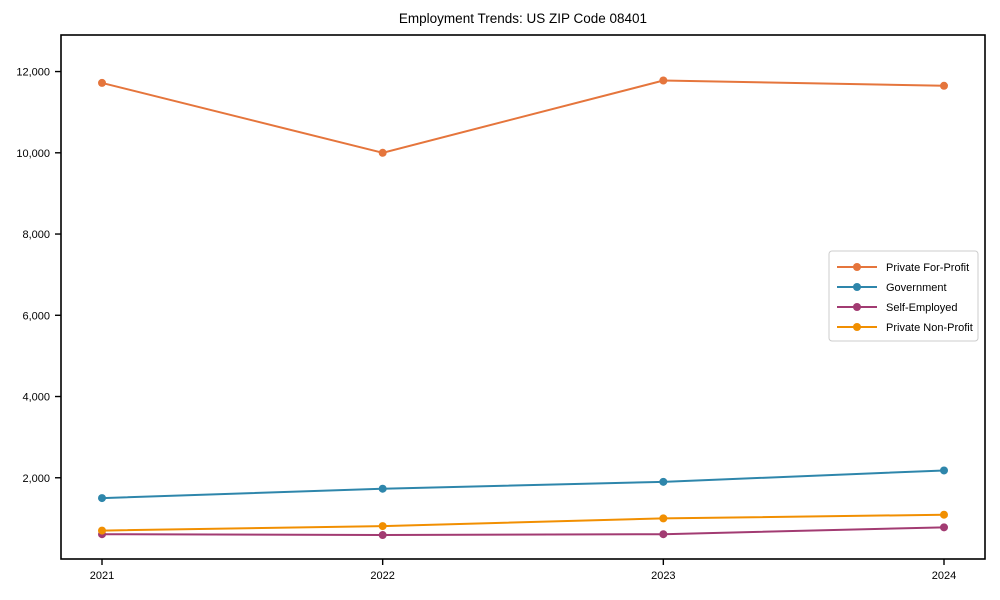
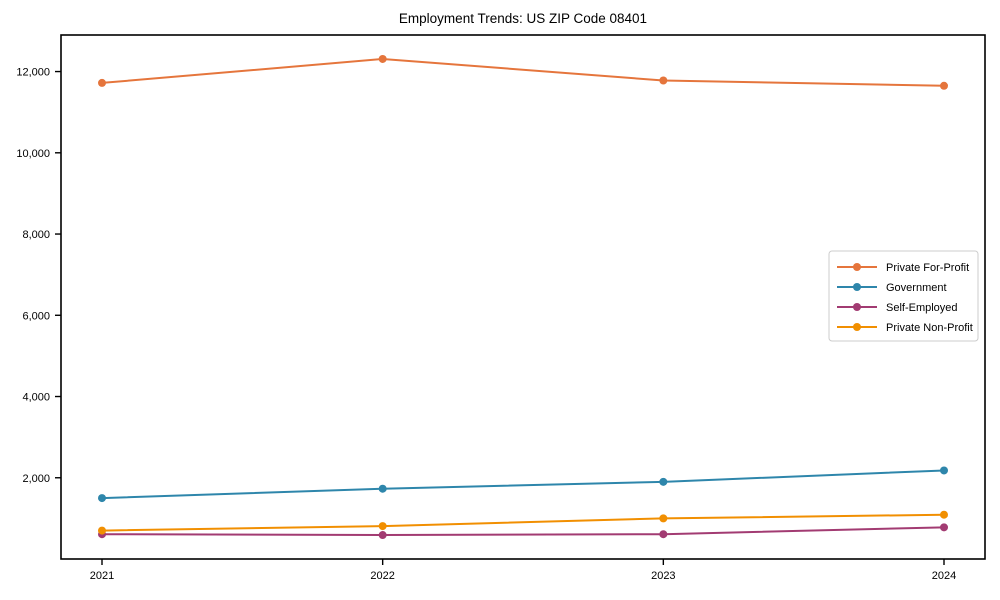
Private For-Profit/2022: 10000 -> 12300
